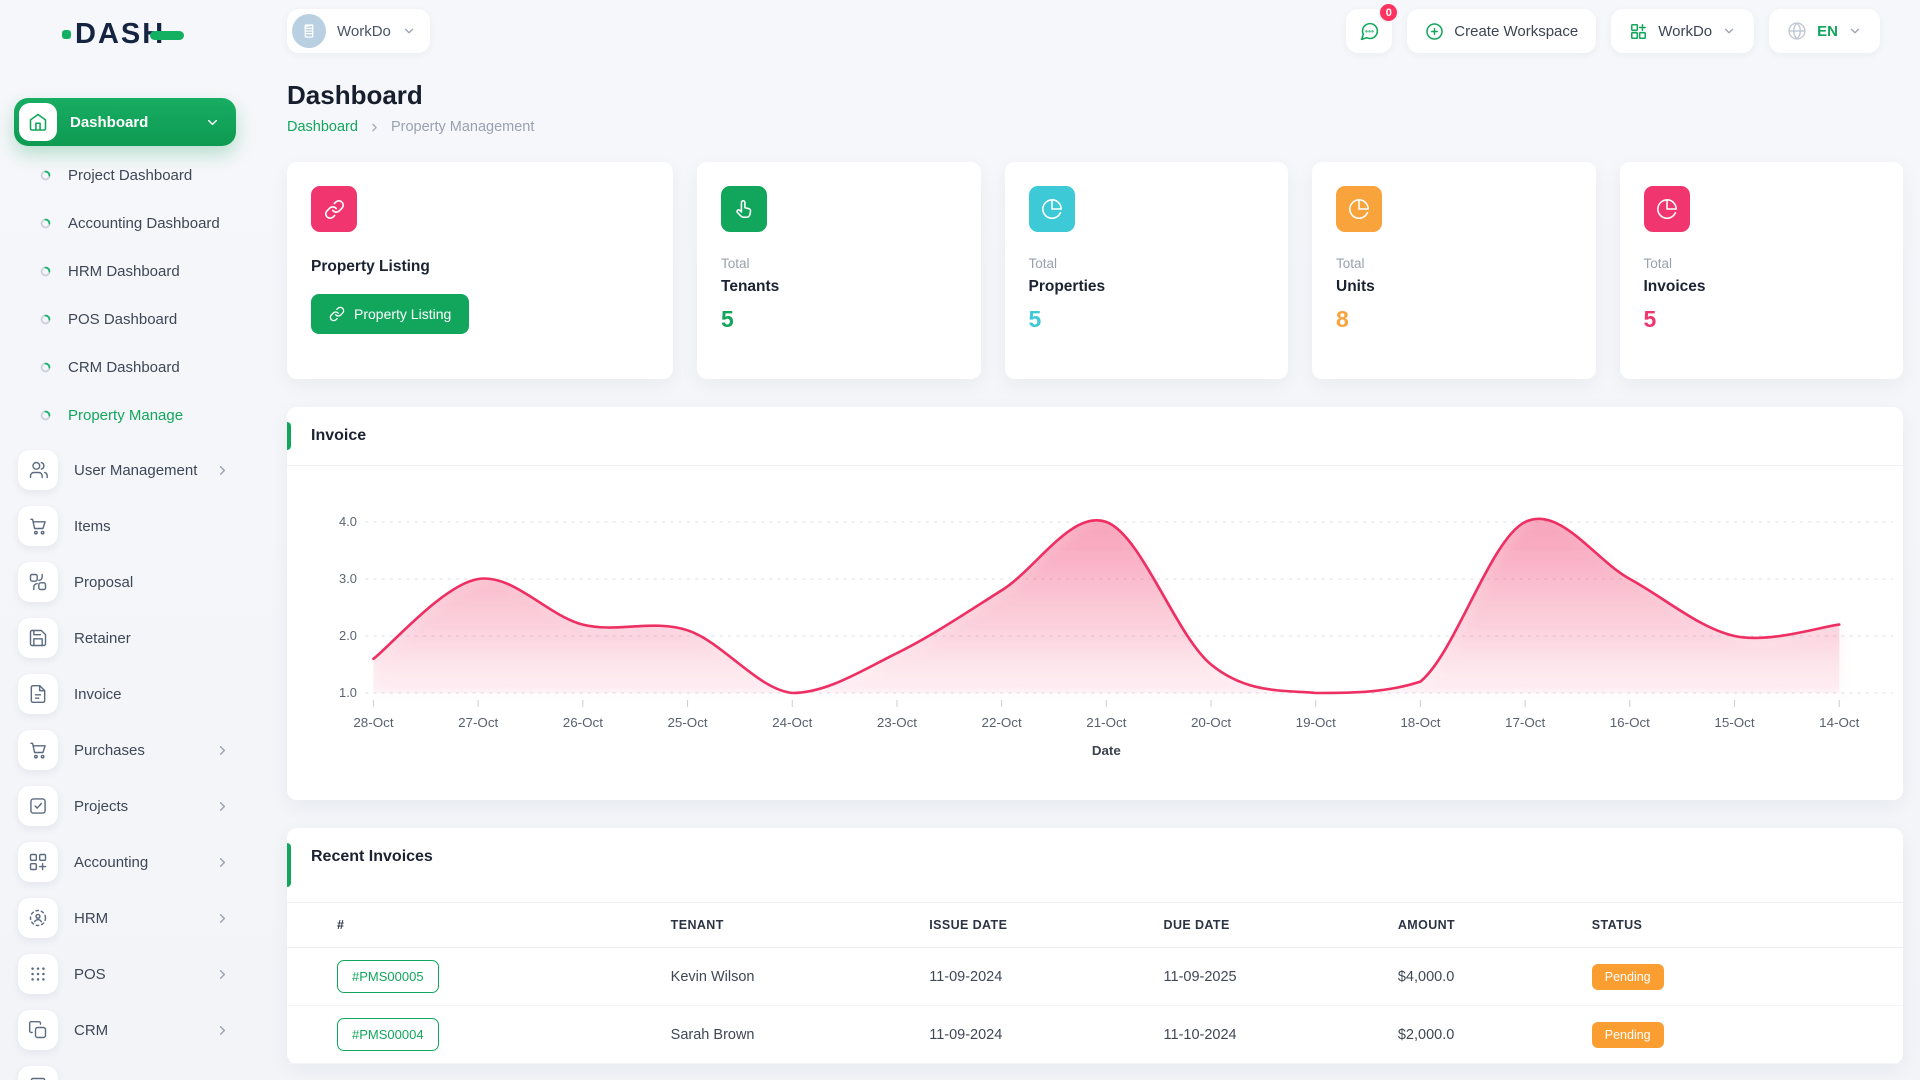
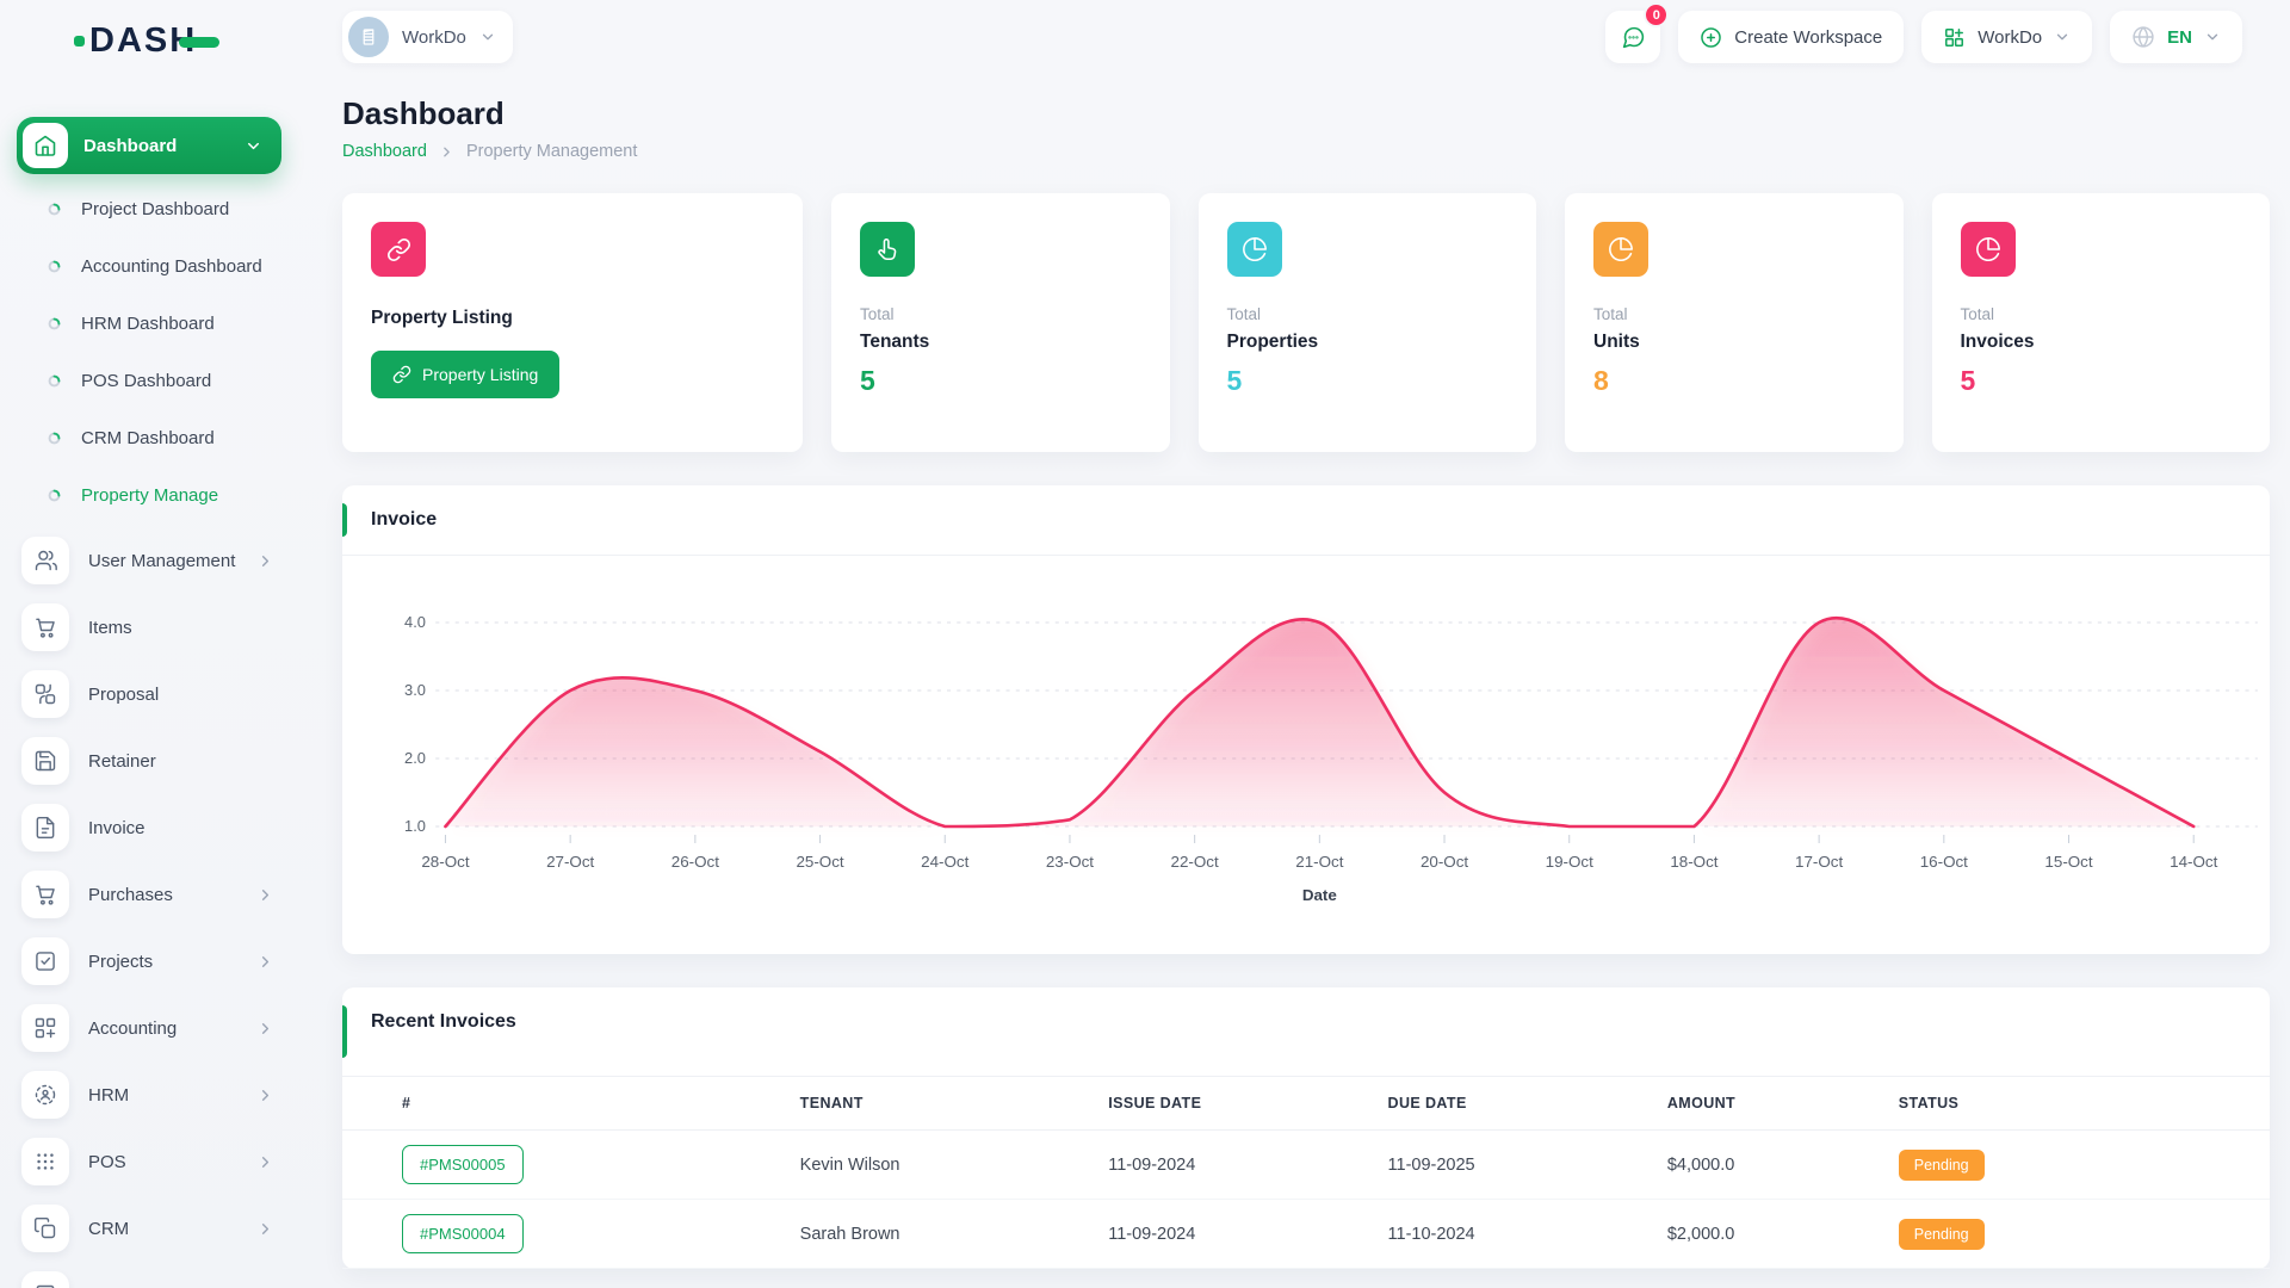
28-Oct: 1.6 -> 1.0
26-Oct: 2.2 -> 3.0
23-Oct: 1.7 -> 1.1
22-Oct: 2.8 -> 3.0
18-Oct: 1.2 -> 1.0
14-Oct: 2.2 -> 1.0
